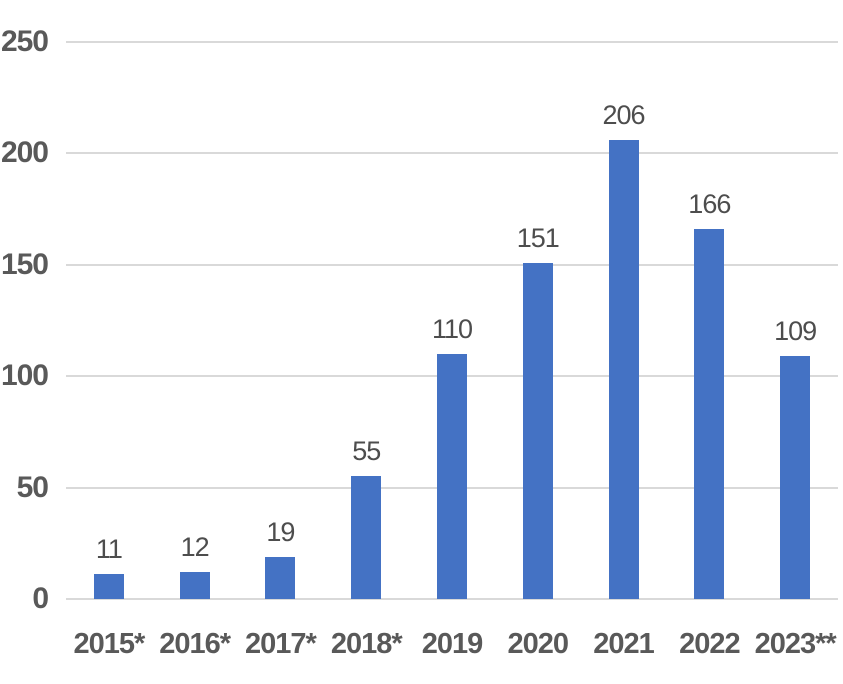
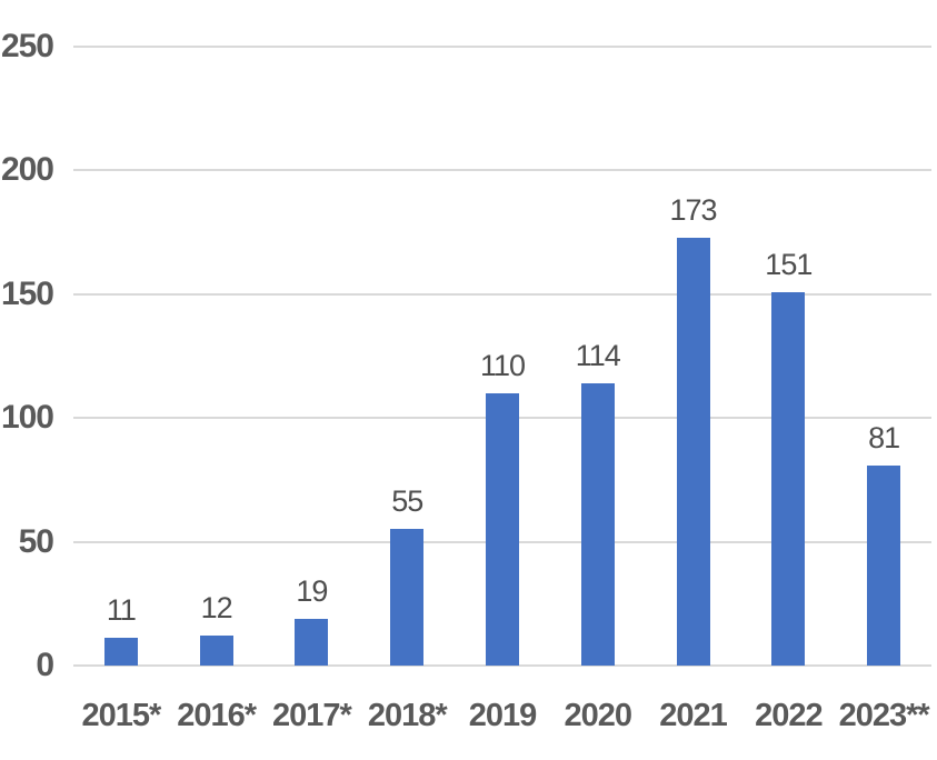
2020: 151 -> 114
2021: 206 -> 173
2022: 166 -> 151
2023**: 109 -> 81
